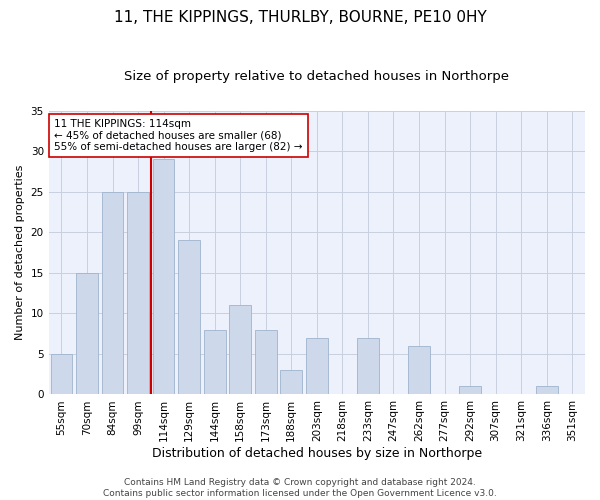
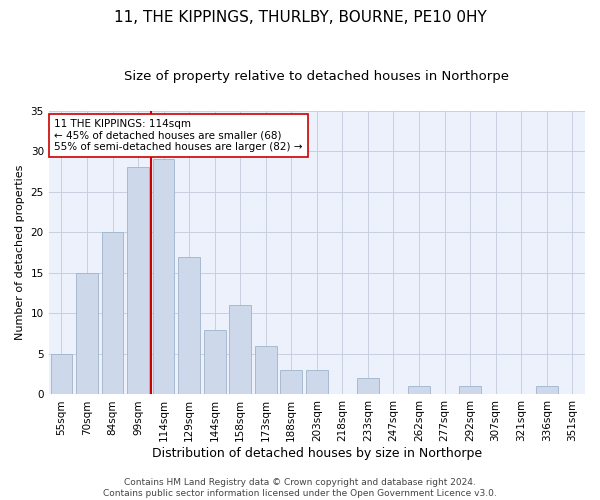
84sqm: 25 -> 20
99sqm: 25 -> 28
129sqm: 19 -> 17
173sqm: 8 -> 6
203sqm: 7 -> 3
233sqm: 7 -> 2
262sqm: 6 -> 1
